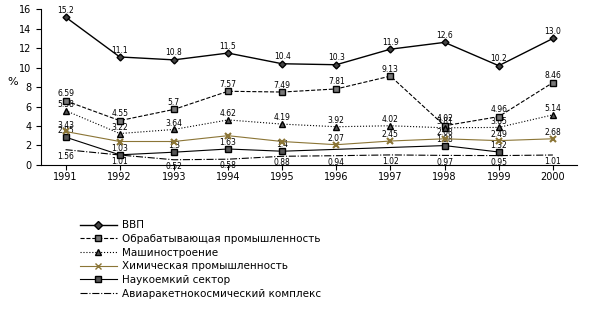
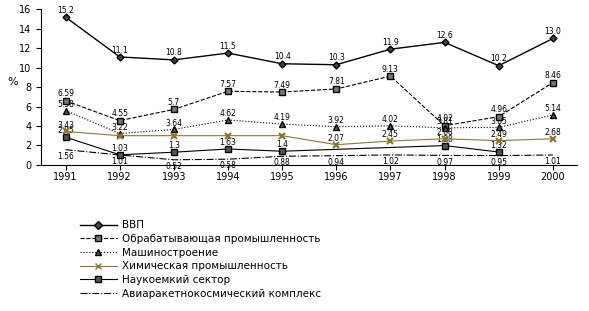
Химическая промышленность/1992: 2.4 -> 3.0
Химическая промышленность/1993: 2.4 -> 3.0
Химическая промышленность/1995: 2.4 -> 3.0
